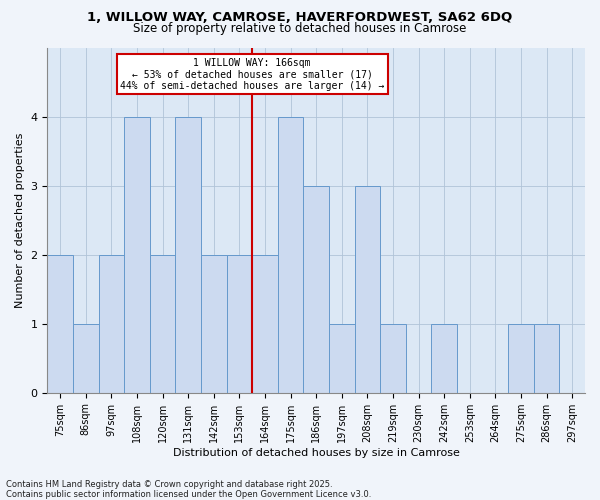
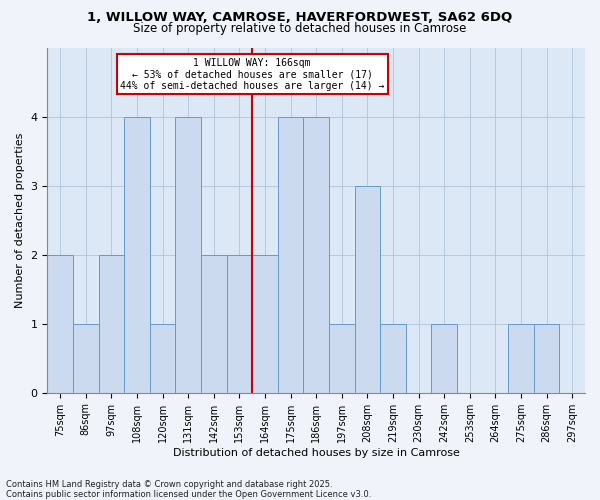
120sqm: 2 -> 1
186sqm: 3 -> 4
